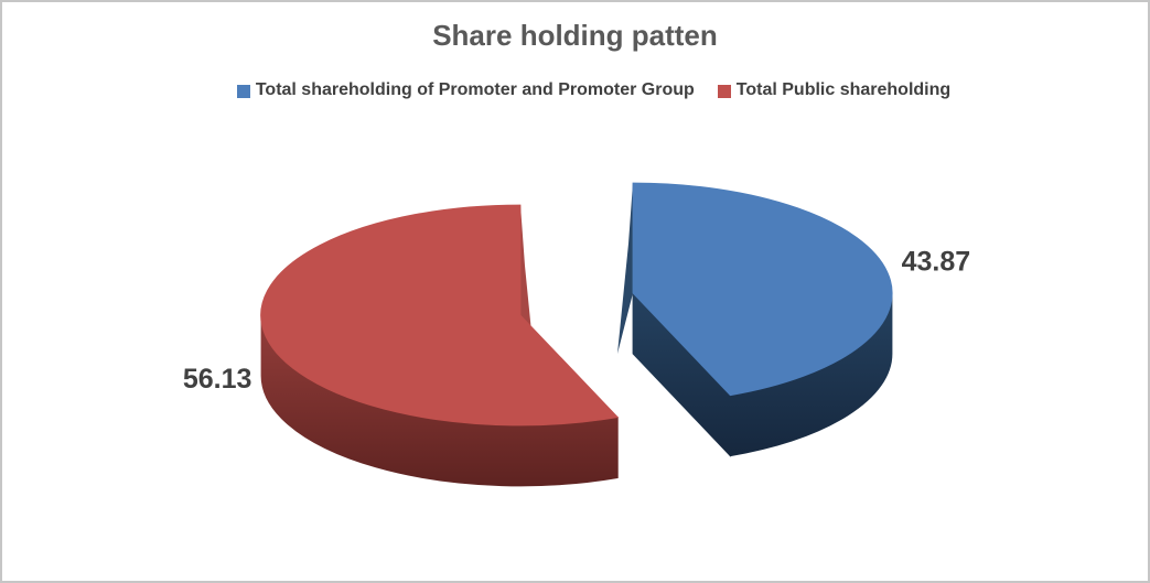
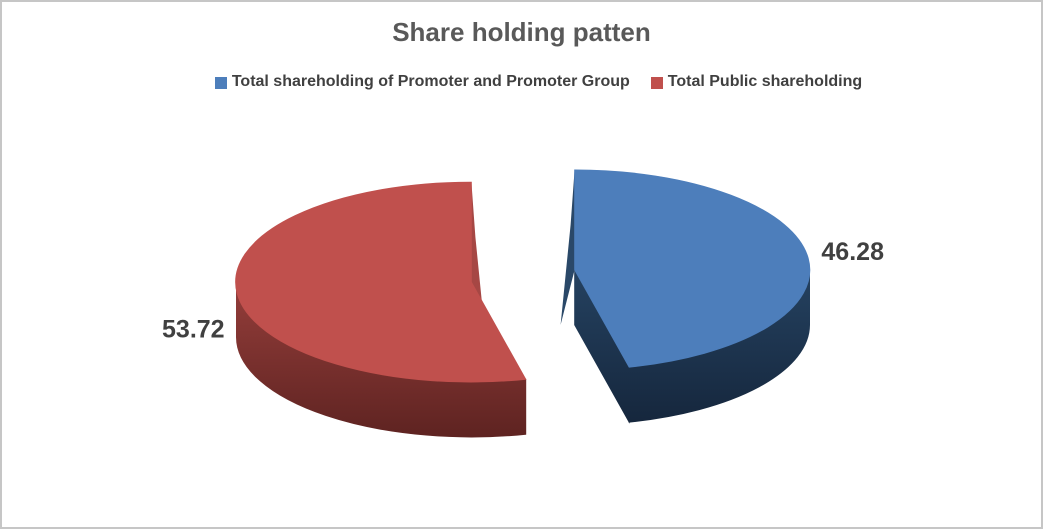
Total shareholding of Promoter and Promoter Group: 43.87 -> 46.28
Total Public shareholding: 56.13 -> 53.72
